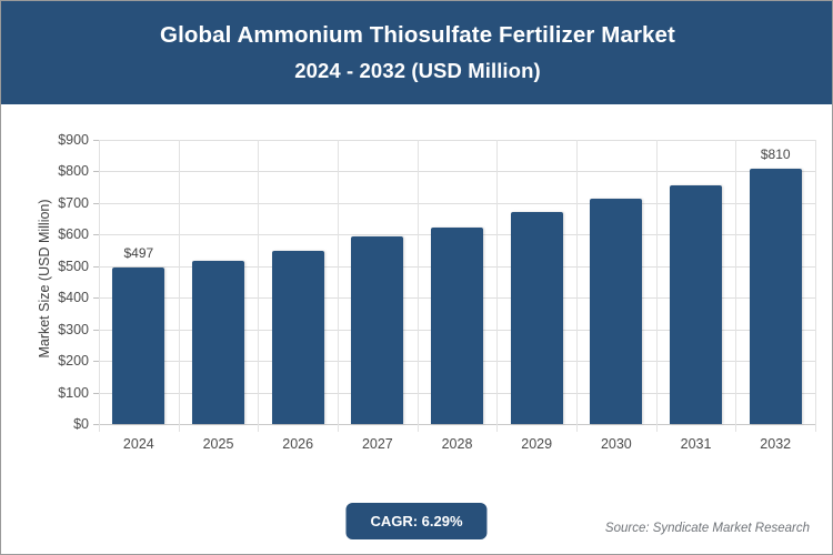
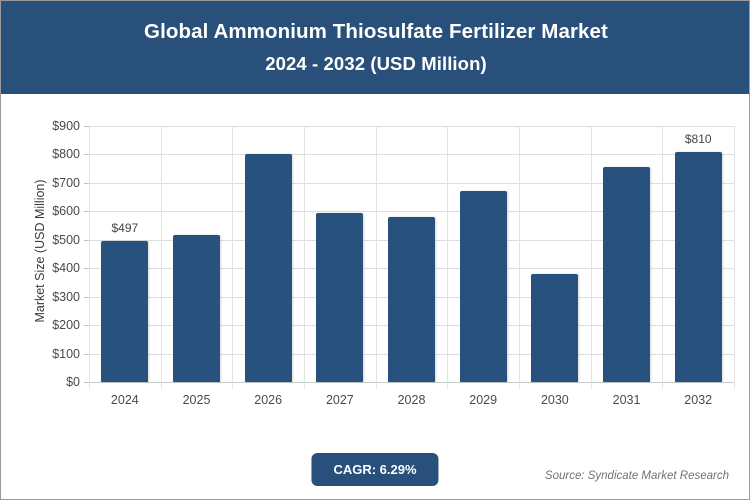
2026: $550 -> $800
2028: $620 -> $580
2030: $710 -> $380
